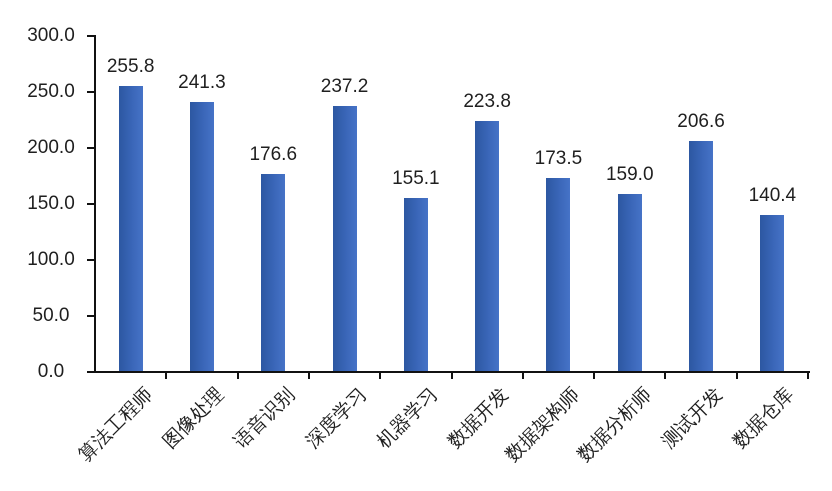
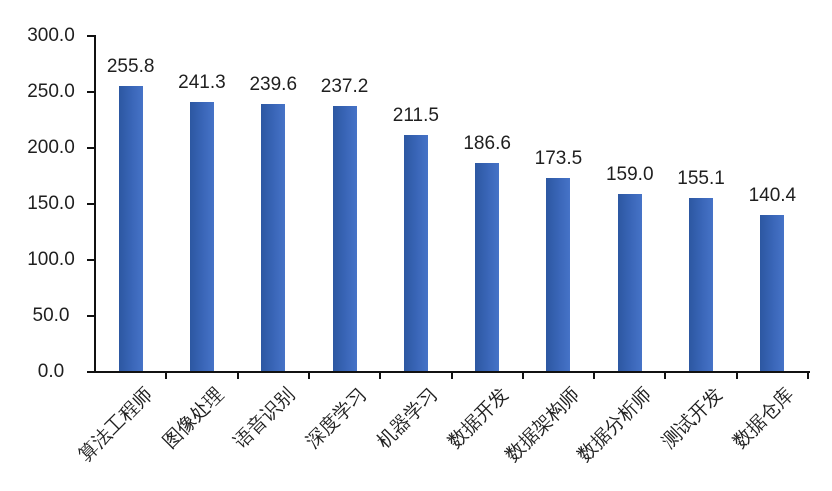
语音识别: 176.6 -> 239.6
机器学习: 155.1 -> 211.5
数据开发: 223.8 -> 186.6
测试开发: 206.6 -> 155.1
